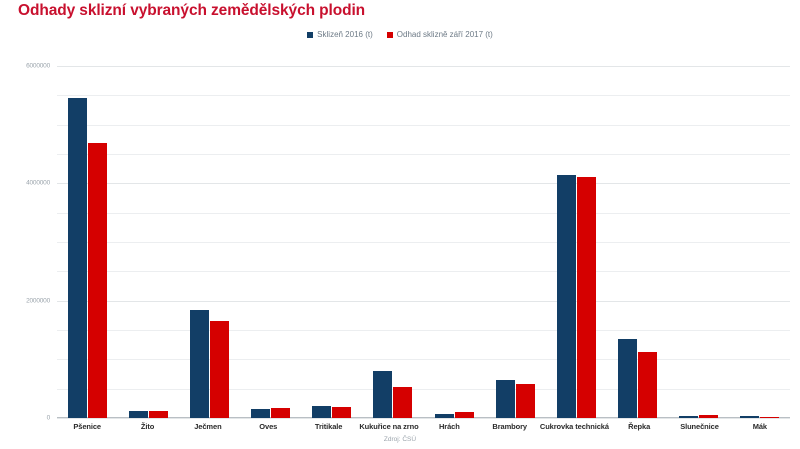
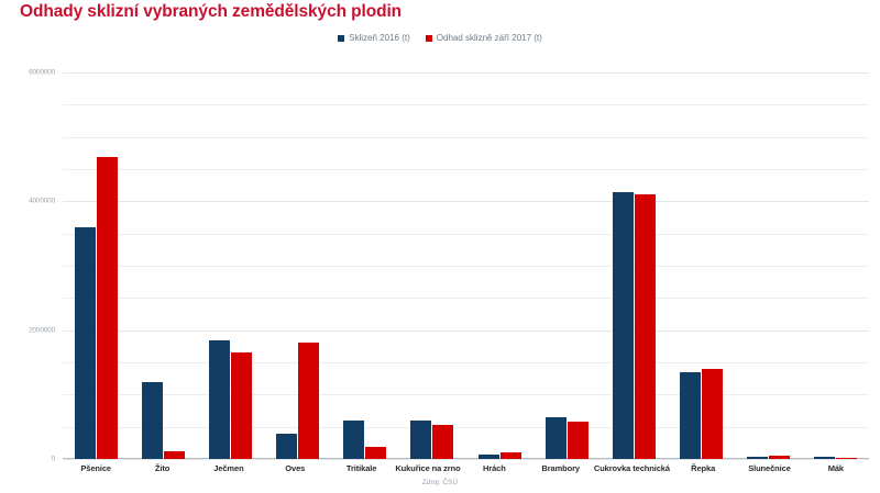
Sklizeň 2016 (t)/Pšenice: 5500000 -> 3600000
Sklizeň 2016 (t)/Žito: 100000 -> 1200000
Sklizeň 2016 (t)/Oves: 200000 -> 400000
Odhad sklizně září 2017 (t)/Oves: 200000 -> 1800000
Sklizeň 2016 (t)/Tritikale: 200000 -> 600000
Sklizeň 2016 (t)/Kukuřice na zrno: 800000 -> 600000
Odhad sklizně září 2017 (t)/Řepka: 1100000 -> 1400000
